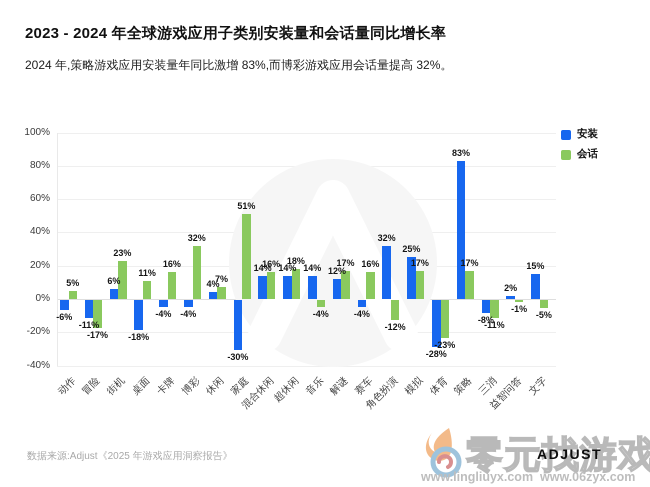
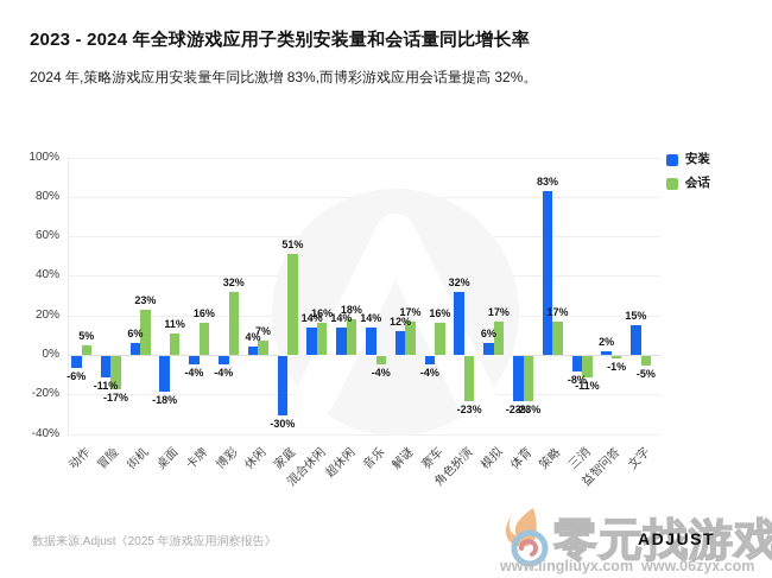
会话/角色扮演: -12% -> -23%
安装/模拟: 25% -> 6%
安装/体育: -28% -> -23%
